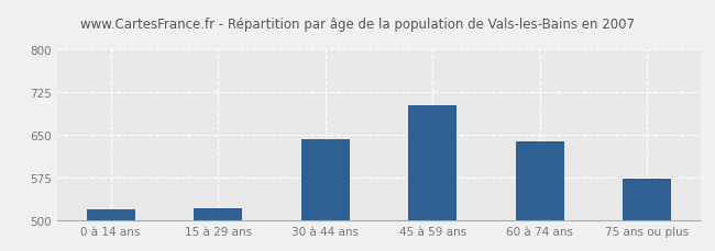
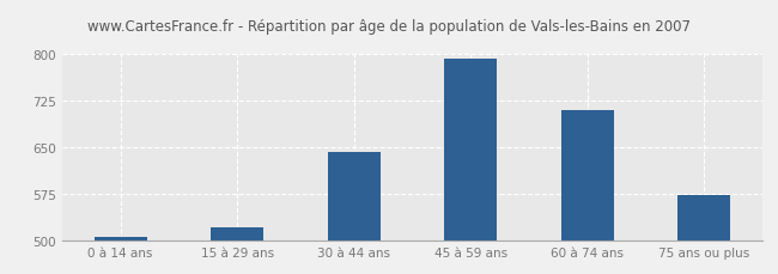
0 à 14 ans: 520 -> 507
45 à 59 ans: 702 -> 793
60 à 74 ans: 638 -> 710
